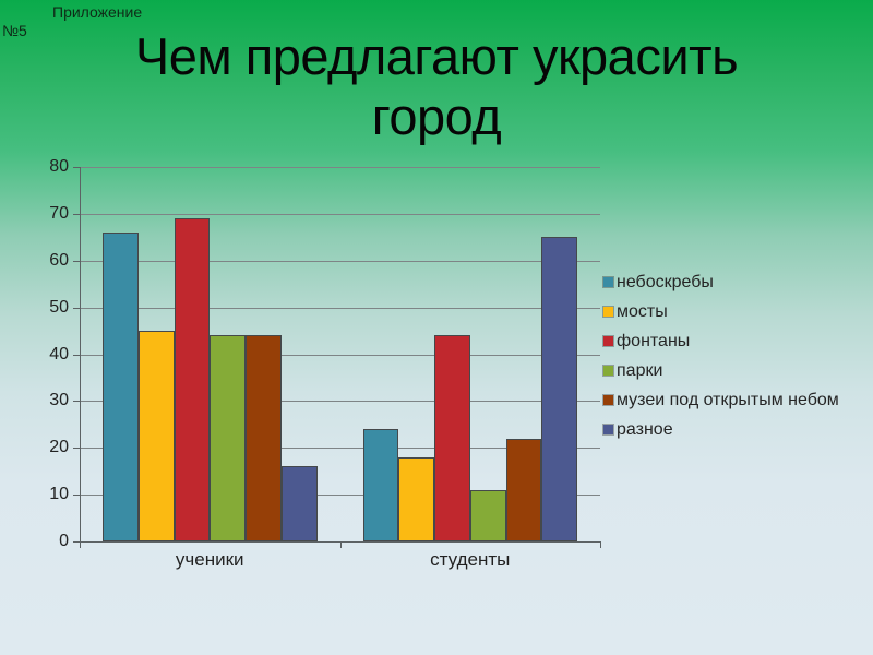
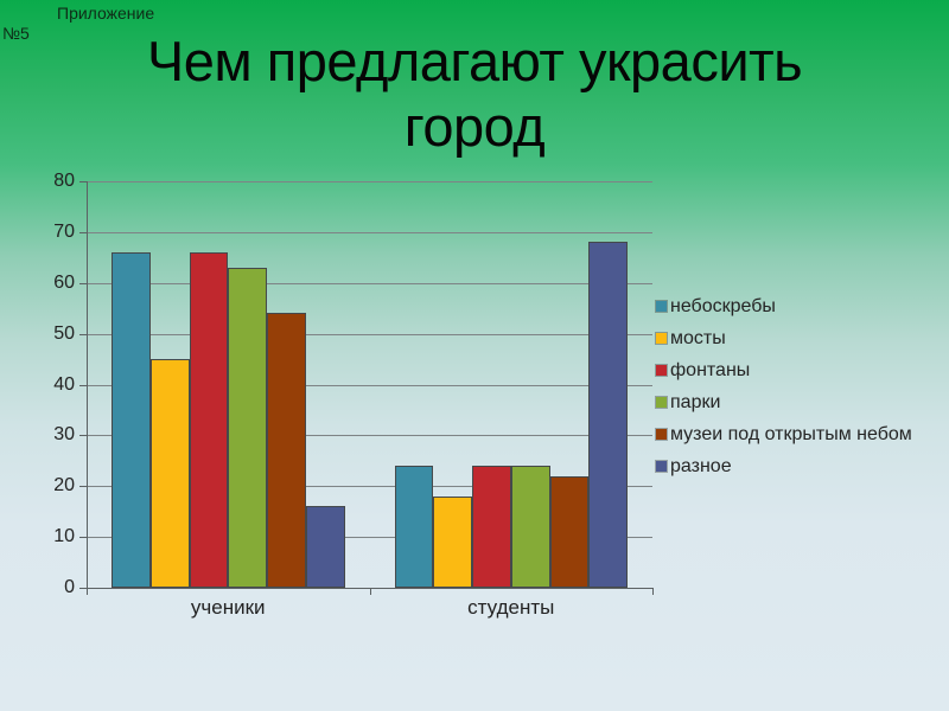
фонтаны/ученики: 69 -> 66
парки/ученики: 44 -> 63
музеи под открытым небом/ученики: 44 -> 54
фонтаны/студенты: 44 -> 24
парки/студенты: 11 -> 24
разное/студенты: 65 -> 68
